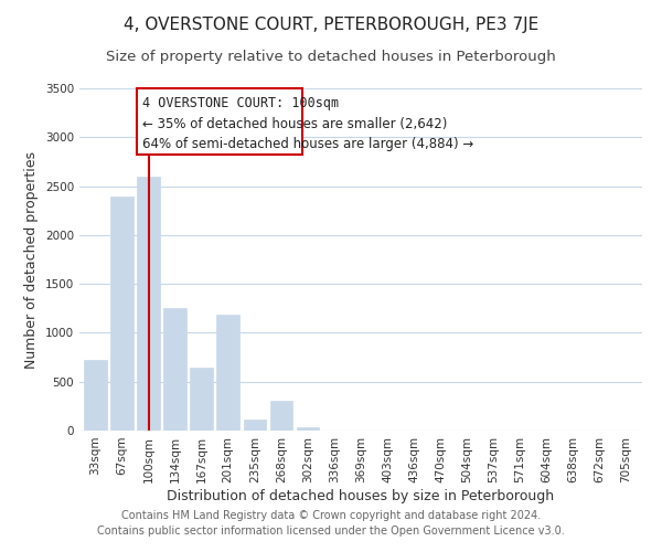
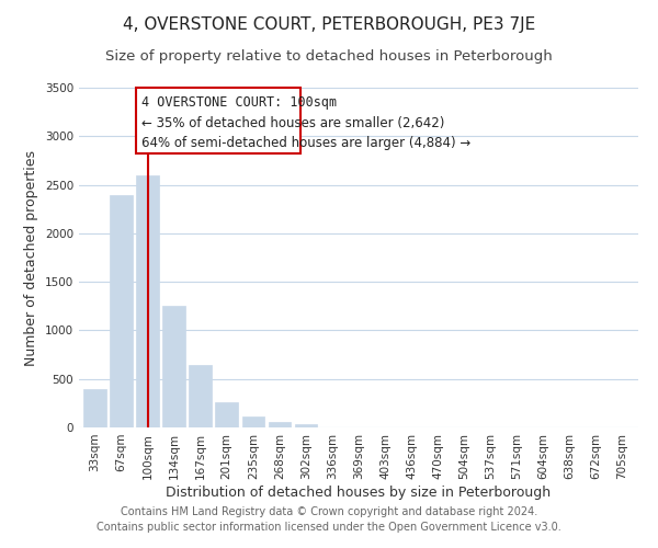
33sqm: 720 -> 390
201sqm: 1180 -> 260
268sqm: 300 -> 60
